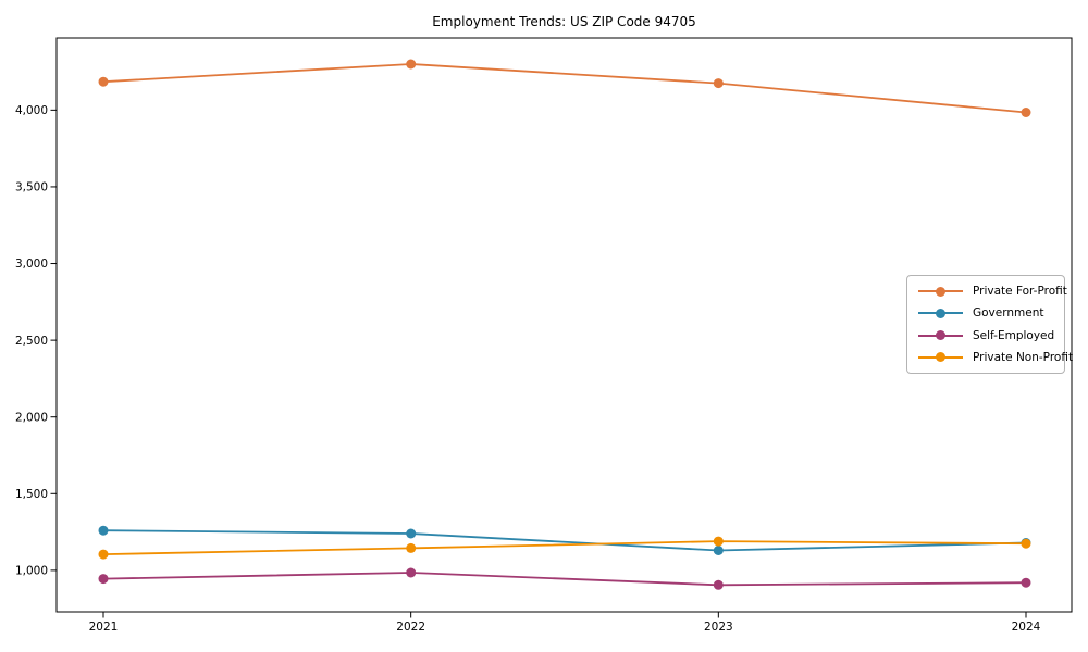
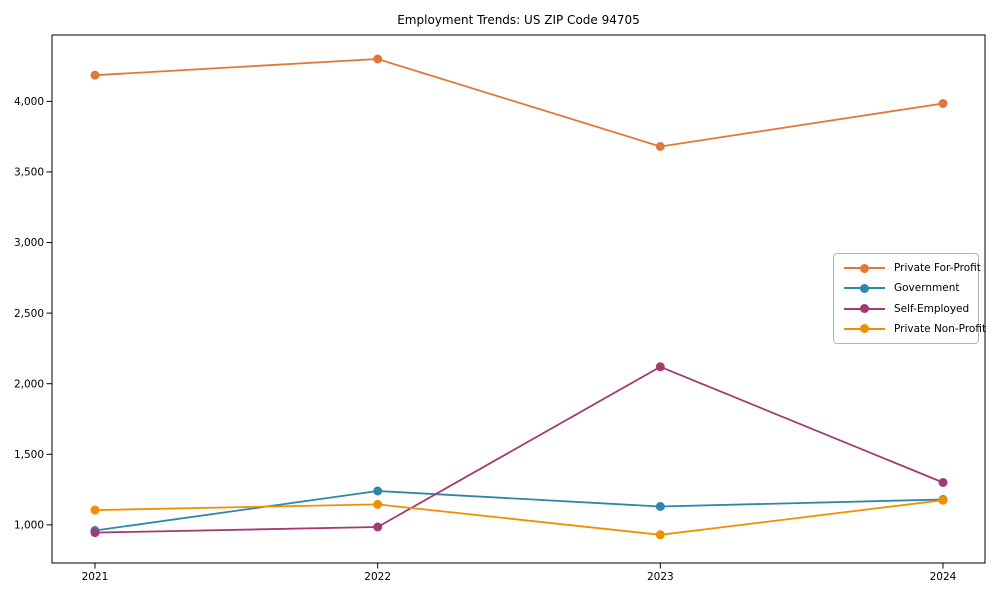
Government/2021: 1260 -> 960
Private For-Profit/2023: 4180 -> 3680
Self-Employed/2023: 900 -> 2120
Private Non-Profit/2023: 1190 -> 930
Self-Employed/2024: 920 -> 1300
